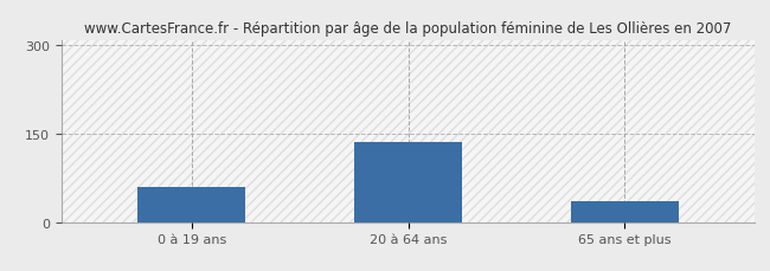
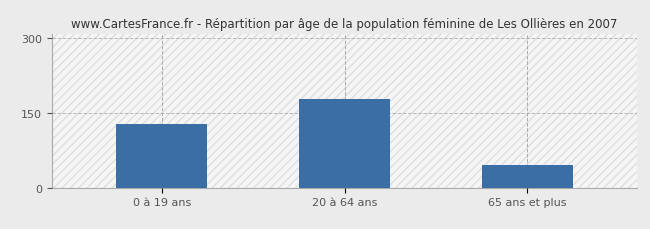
0 à 19 ans: 60 -> 128
20 à 64 ans: 135 -> 178
65 ans et plus: 35 -> 46
